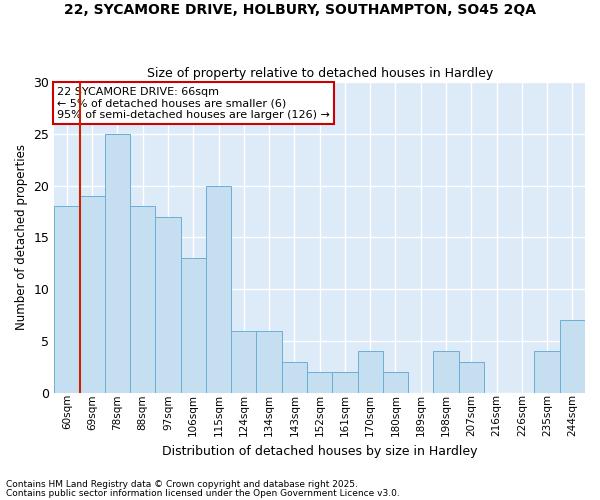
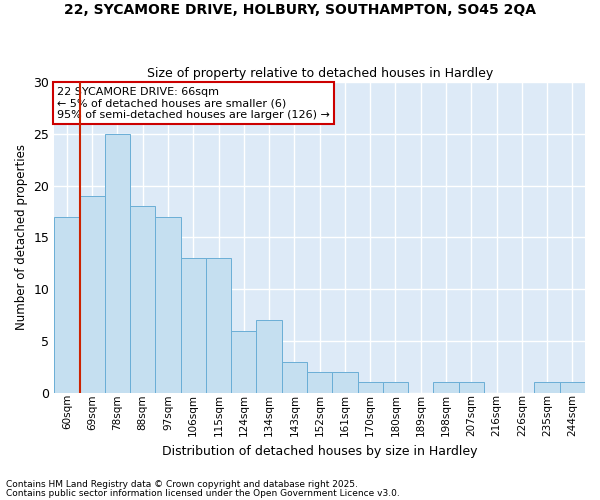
60sqm: 18 -> 17
115sqm: 20 -> 13
134sqm: 6 -> 7
170sqm: 4 -> 1
180sqm: 2 -> 1
198sqm: 4 -> 1
207sqm: 3 -> 1
235sqm: 4 -> 1
244sqm: 7 -> 1
